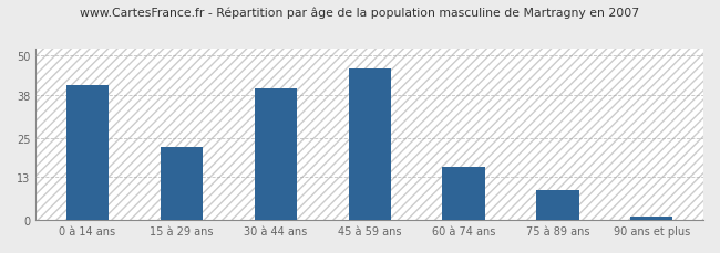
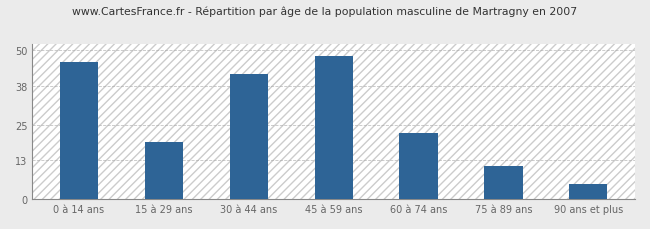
0 à 14 ans: 41 -> 46
15 à 29 ans: 22 -> 19
30 à 44 ans: 40 -> 42
45 à 59 ans: 46 -> 48
60 à 74 ans: 16 -> 22
75 à 89 ans: 9 -> 11
90 ans et plus: 1 -> 5
